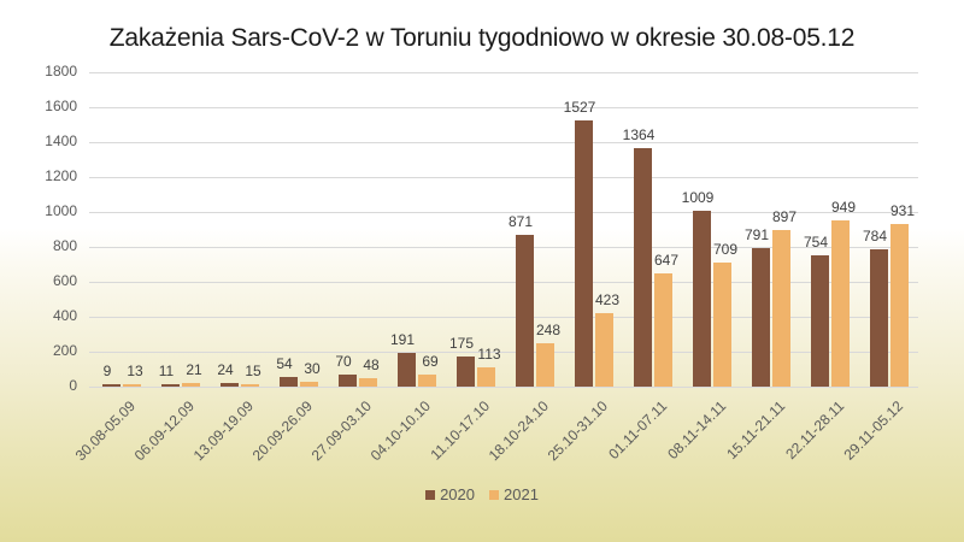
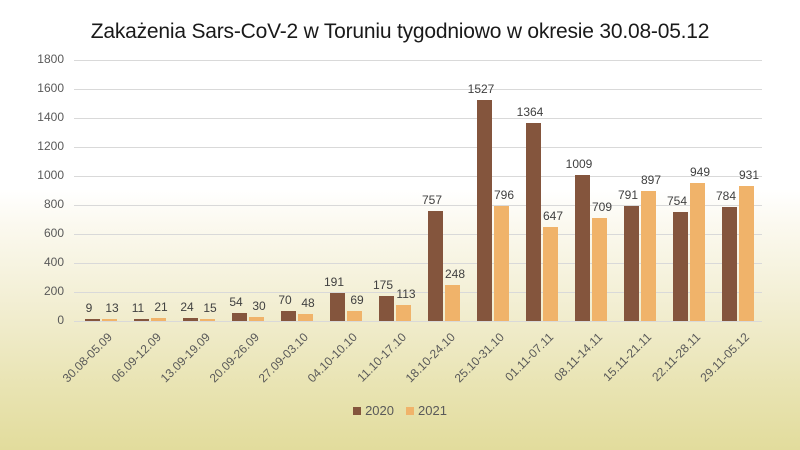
2020/18.10-24.10: 871 -> 757
2021/25.10-31.10: 423 -> 796
